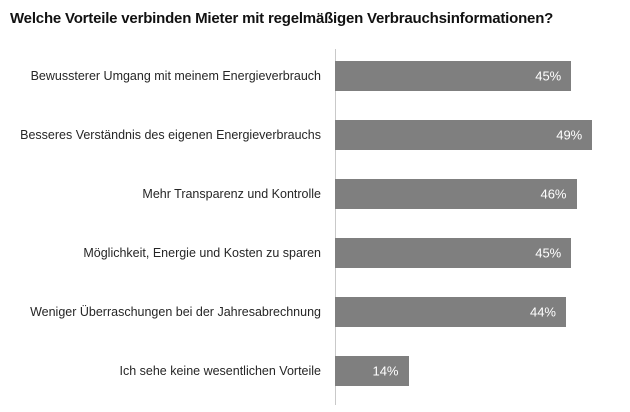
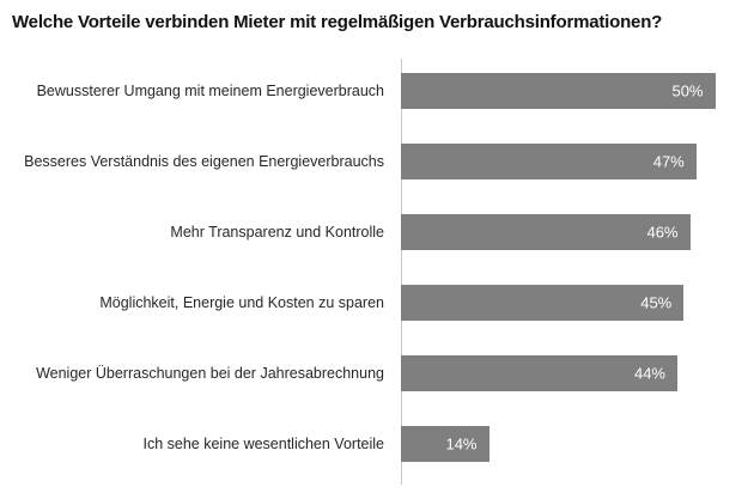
Bewussterer Umgang mit meinem Energieverbrauch: 45% -> 50%
Besseres Verständnis des eigenen Energieverbrauchs: 49% -> 47%
